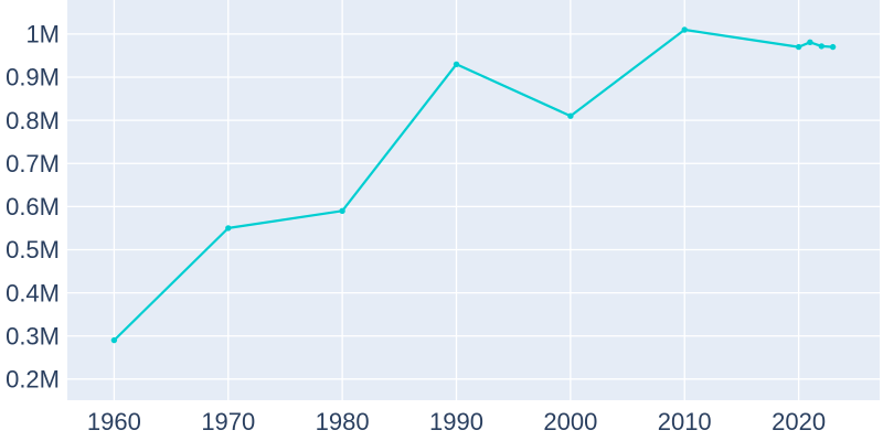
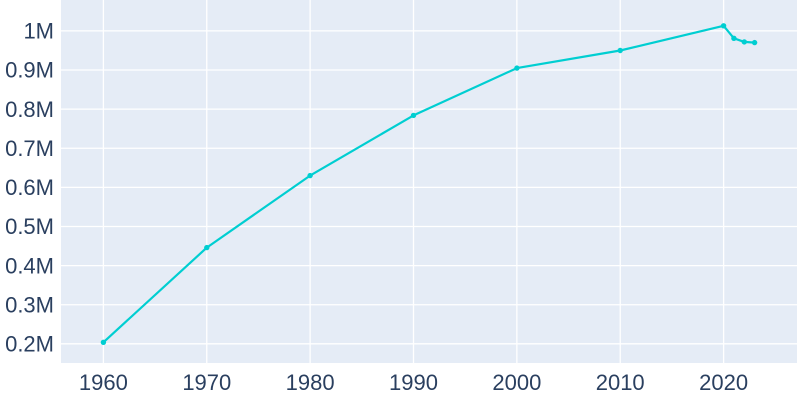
1960: 0.29M -> 0.20M
1970: 0.55M -> 0.45M
1980: 0.59M -> 0.63M
1990: 0.93M -> 0.78M
2000: 0.81M -> 0.91M
2010: 1.01M -> 0.95M
2020: 0.97M -> 1.01M
